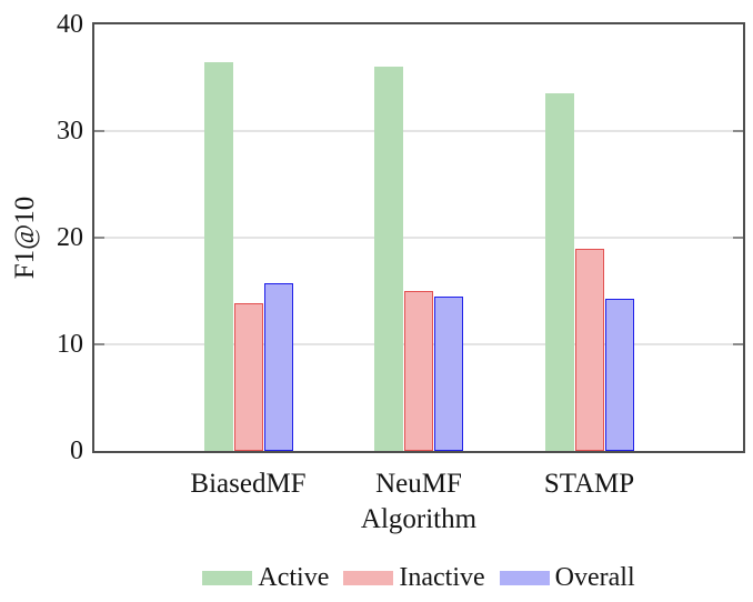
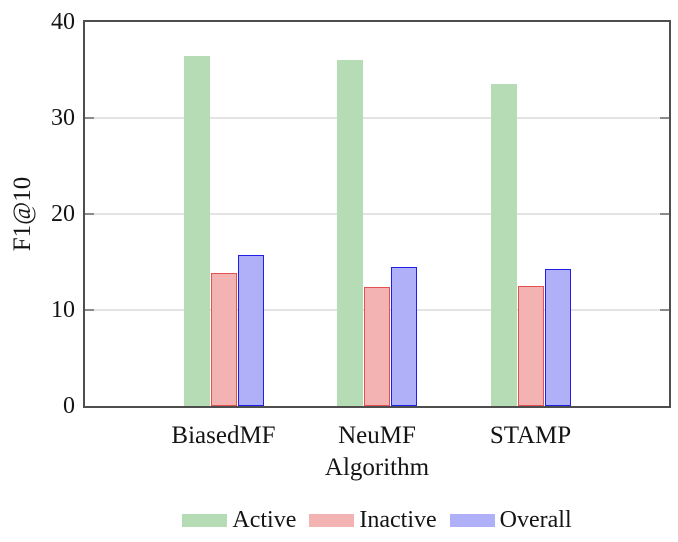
Inactive/NeuMF: 15 -> 12
Inactive/STAMP: 19 -> 12
